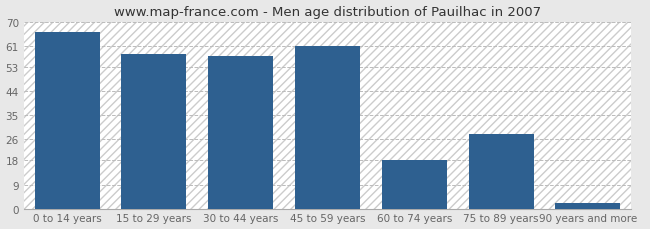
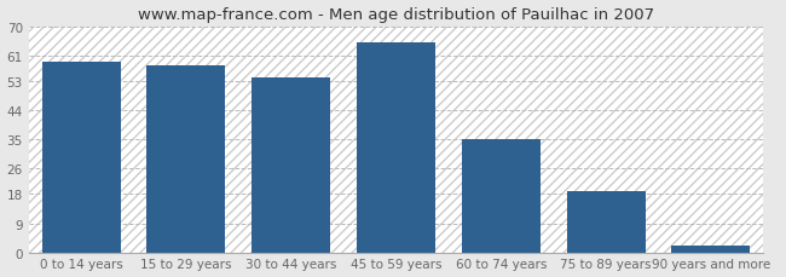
0 to 14 years: 66 -> 59
30 to 44 years: 57 -> 54
45 to 59 years: 61 -> 65
60 to 74 years: 18 -> 35
75 to 89 years: 28 -> 19
